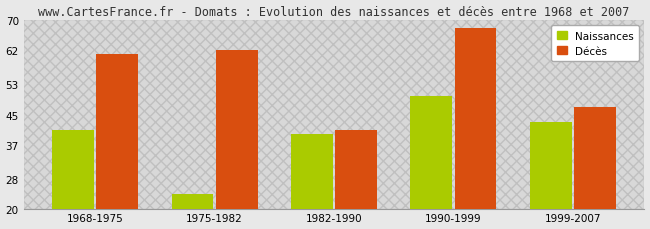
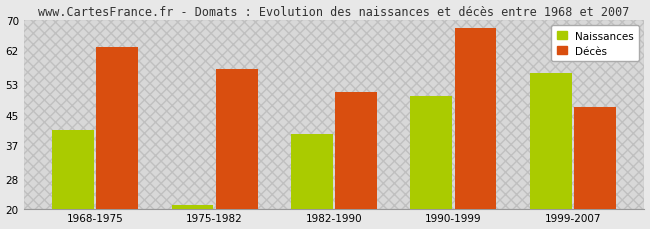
Décès/1968-1975: 61 -> 63
Naissances/1975-1982: 24 -> 21
Décès/1975-1982: 62 -> 57
Décès/1982-1990: 41 -> 51
Naissances/1999-2007: 43 -> 56
